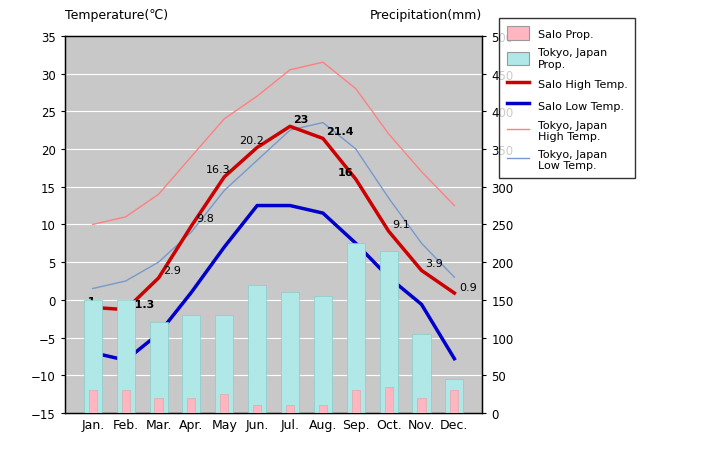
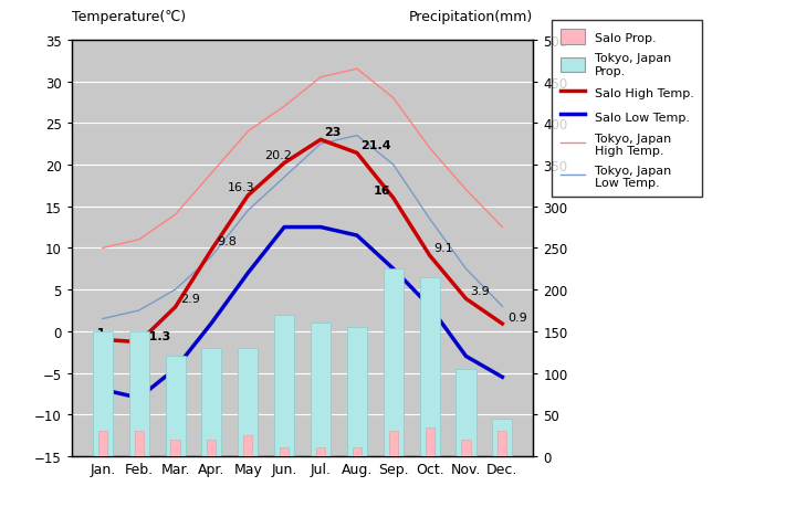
Salo Low Temp./Nov.: -0.6 -> -3.0
Salo Low Temp./Dec.: -7.8 -> -5.5
